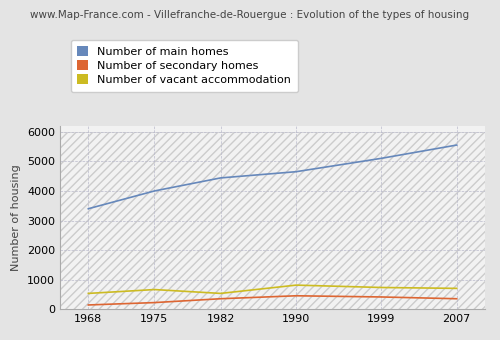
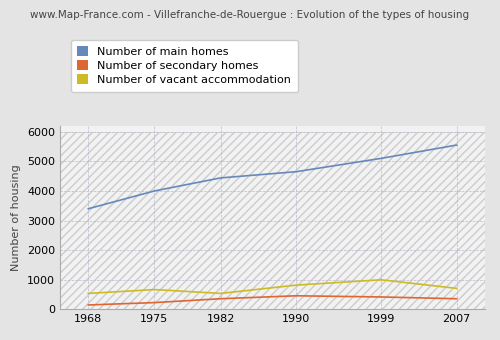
Number of vacant accommodation/1999: 740 -> 1000
